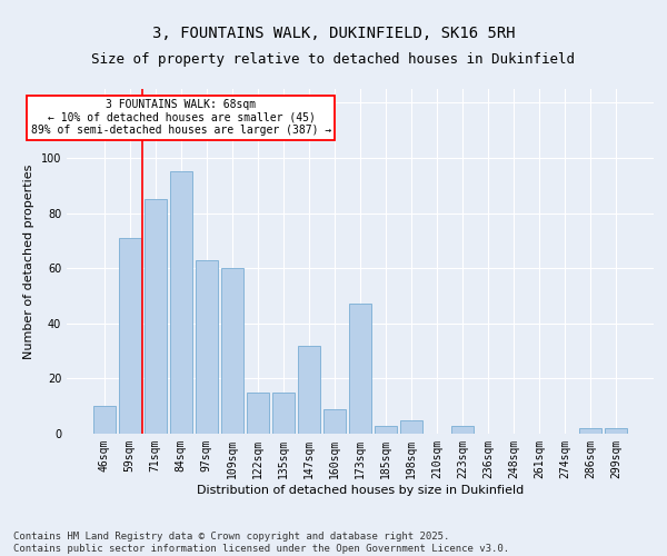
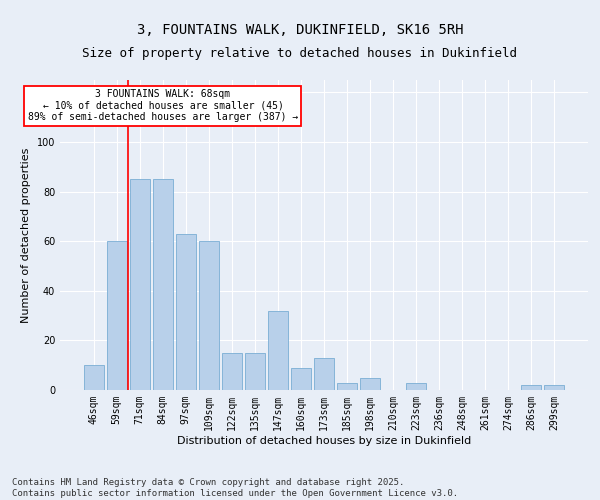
59sqm: 71 -> 60
84sqm: 95 -> 85
173sqm: 47 -> 13
